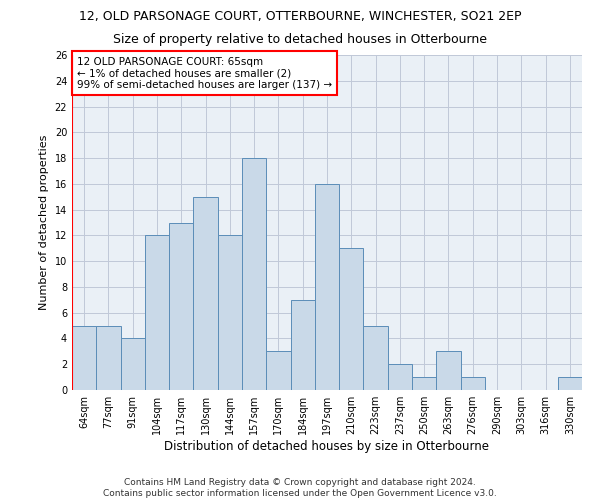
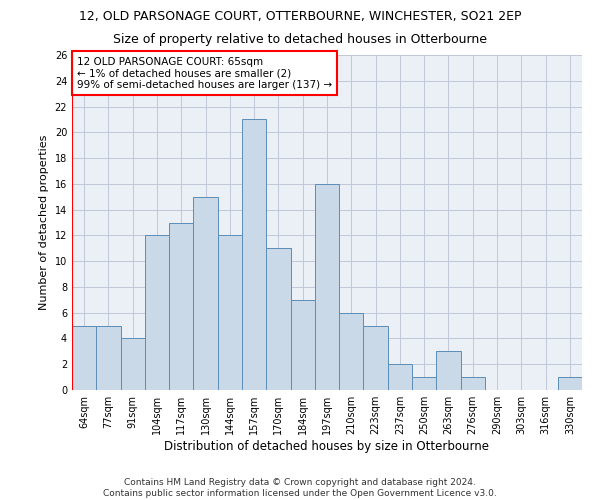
157sqm: 18 -> 21
170sqm: 3 -> 11
210sqm: 11 -> 6
